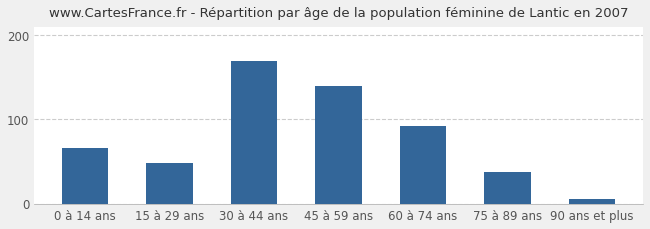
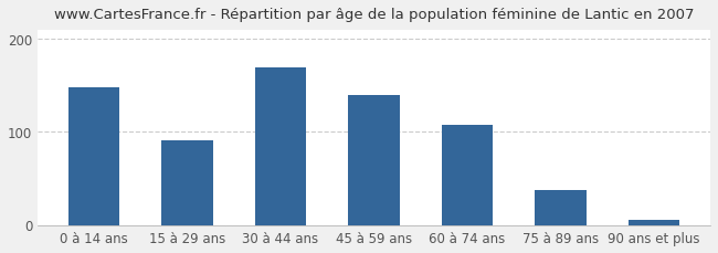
0 à 14 ans: 66 -> 148
15 à 29 ans: 48 -> 91
60 à 74 ans: 92 -> 108
